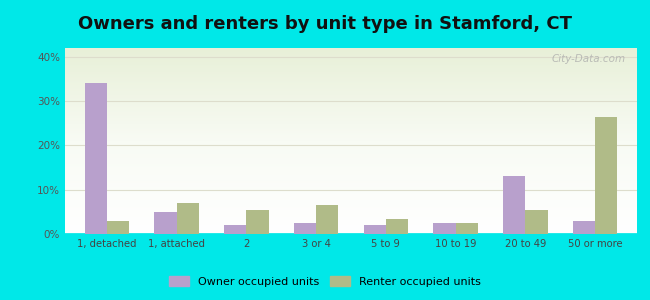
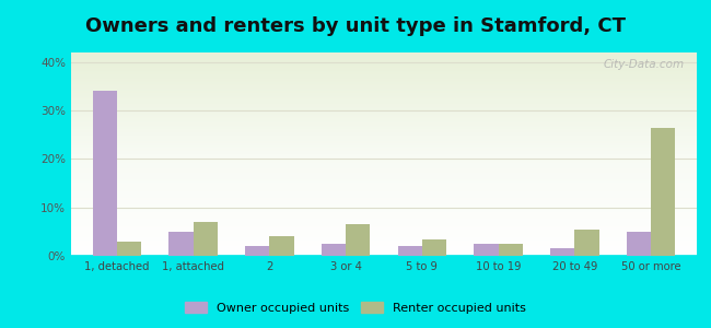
Renter occupied units/2: 5.5% -> 4.0%
Owner occupied units/20 to 49: 13.0% -> 1.5%
Owner occupied units/50 or more: 3.0% -> 5.0%
